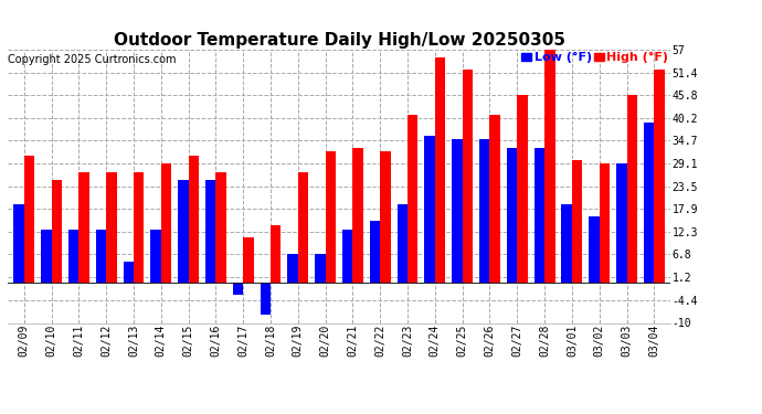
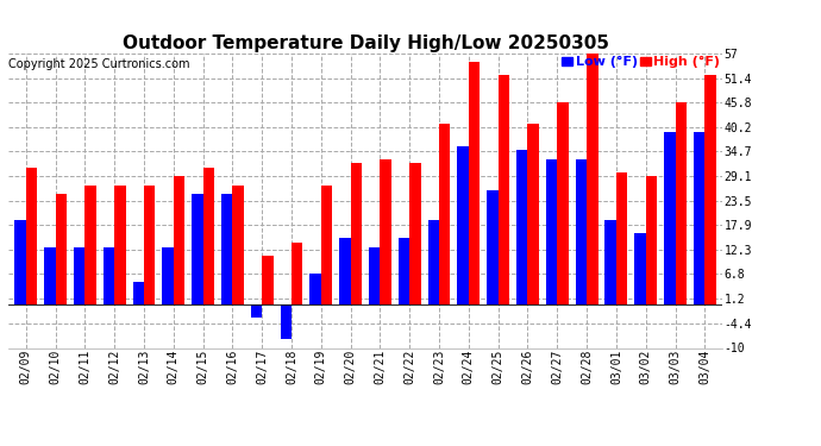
Low (°F)/02/20: 7 -> 15
Low (°F)/02/25: 35 -> 26
Low (°F)/03/03: 29 -> 39
